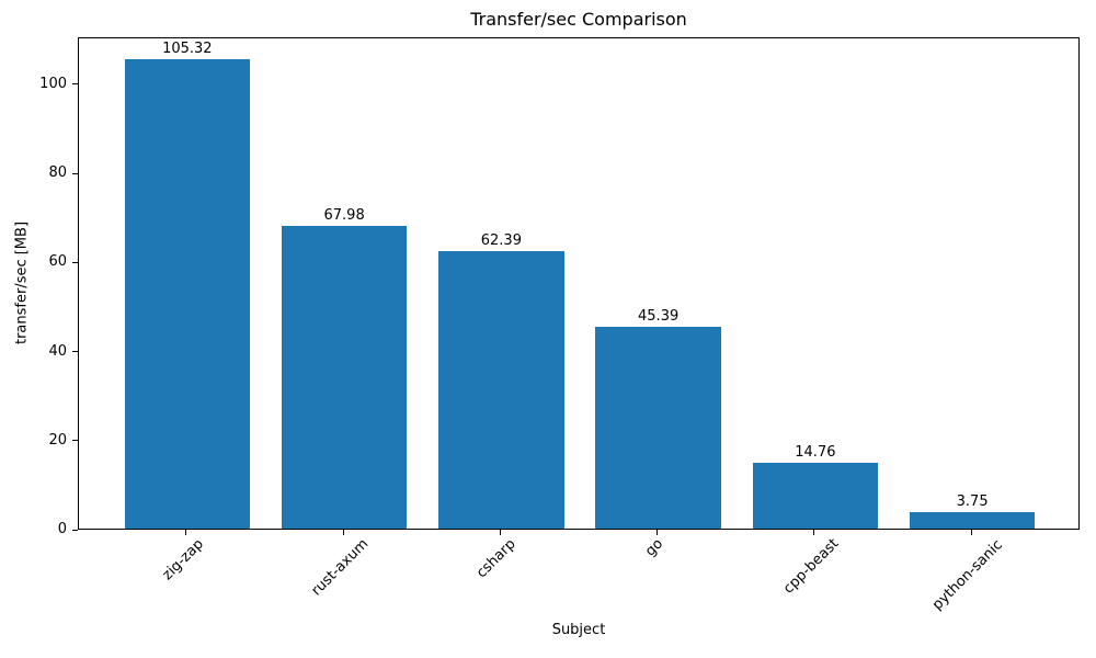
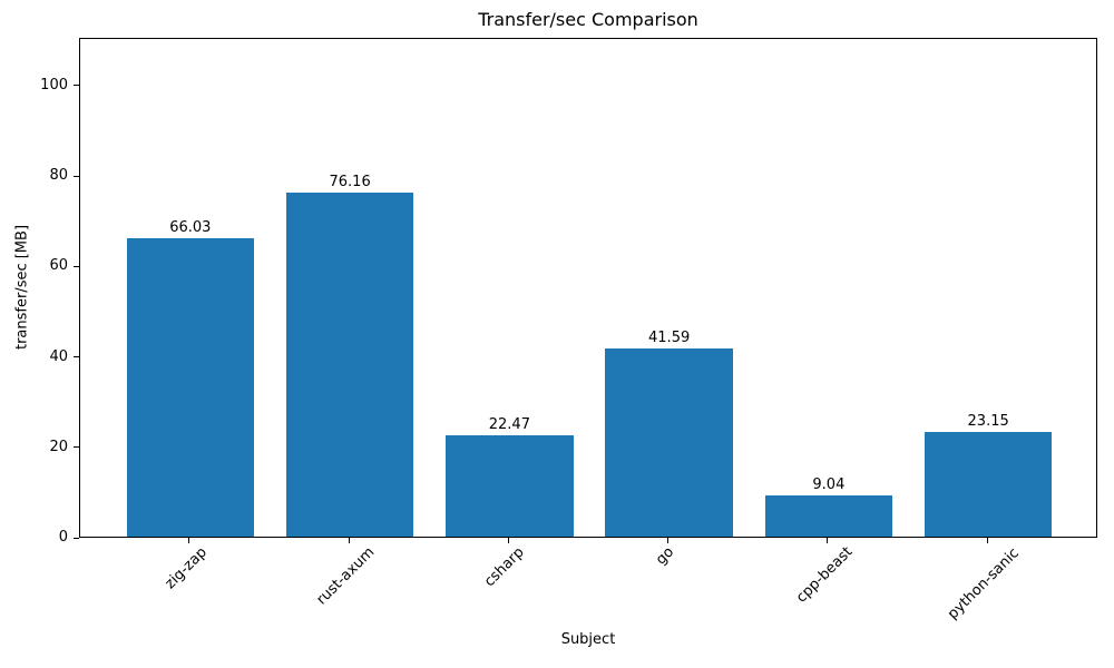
zig-zap: 105.32 -> 66.03
rust-axum: 67.98 -> 76.16
csharp: 62.39 -> 22.47
go: 45.39 -> 41.59
cpp-beast: 14.76 -> 9.04
python-sanic: 3.75 -> 23.15
